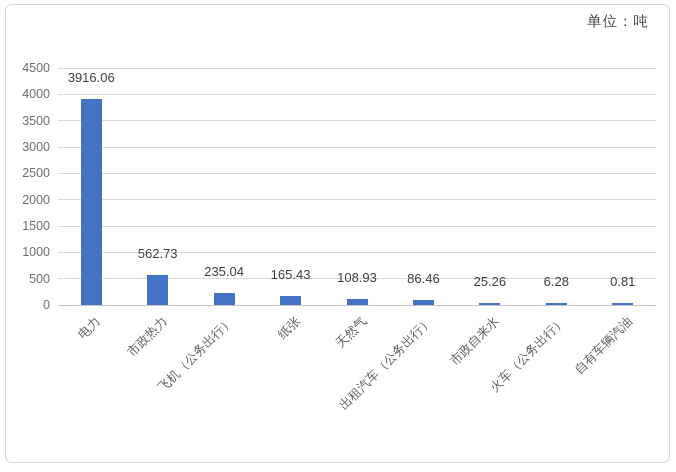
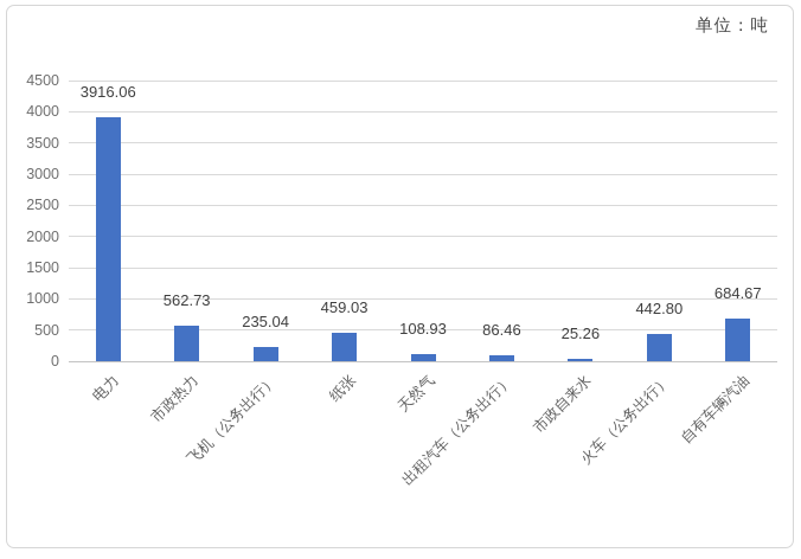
纸张: 165.43 -> 459.03
火车（公务出行）: 6.28 -> 442.80
自有车辆汽油: 0.81 -> 684.67
